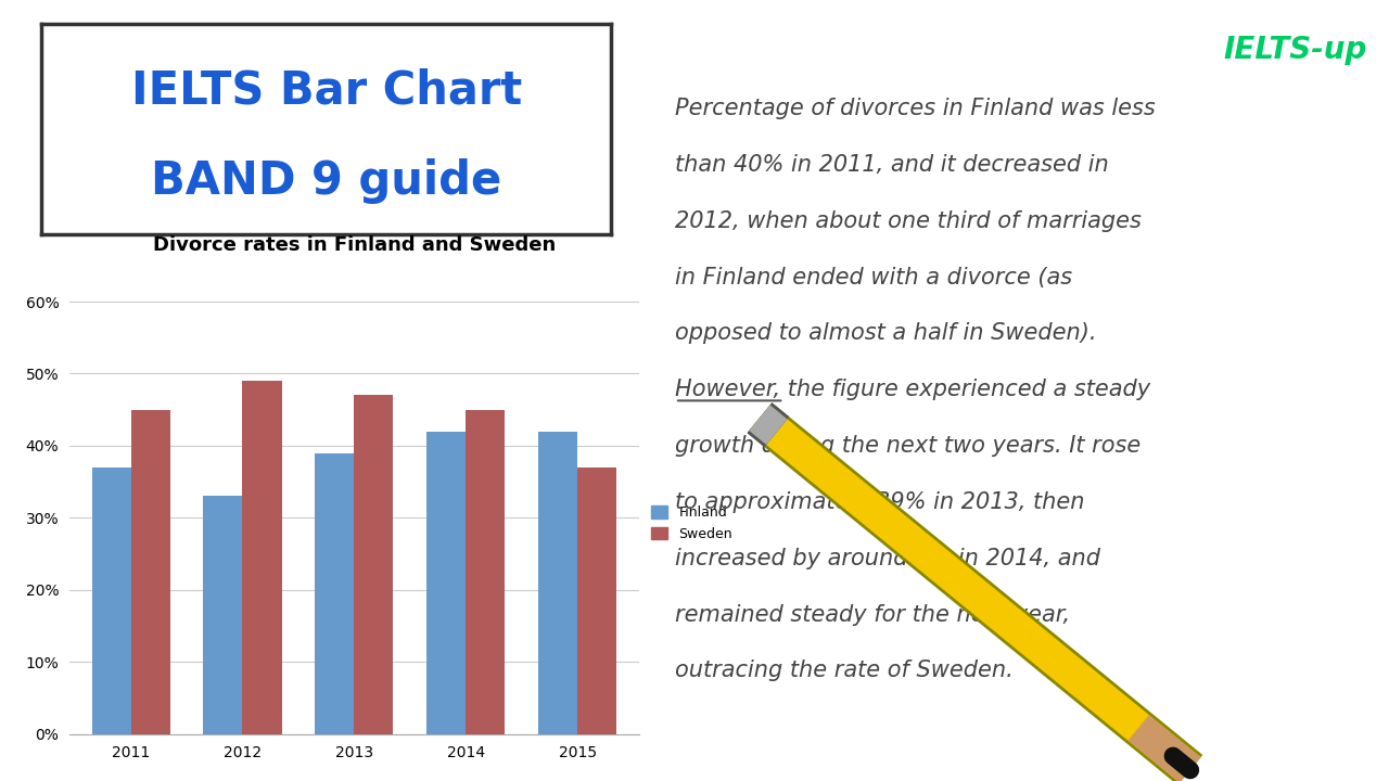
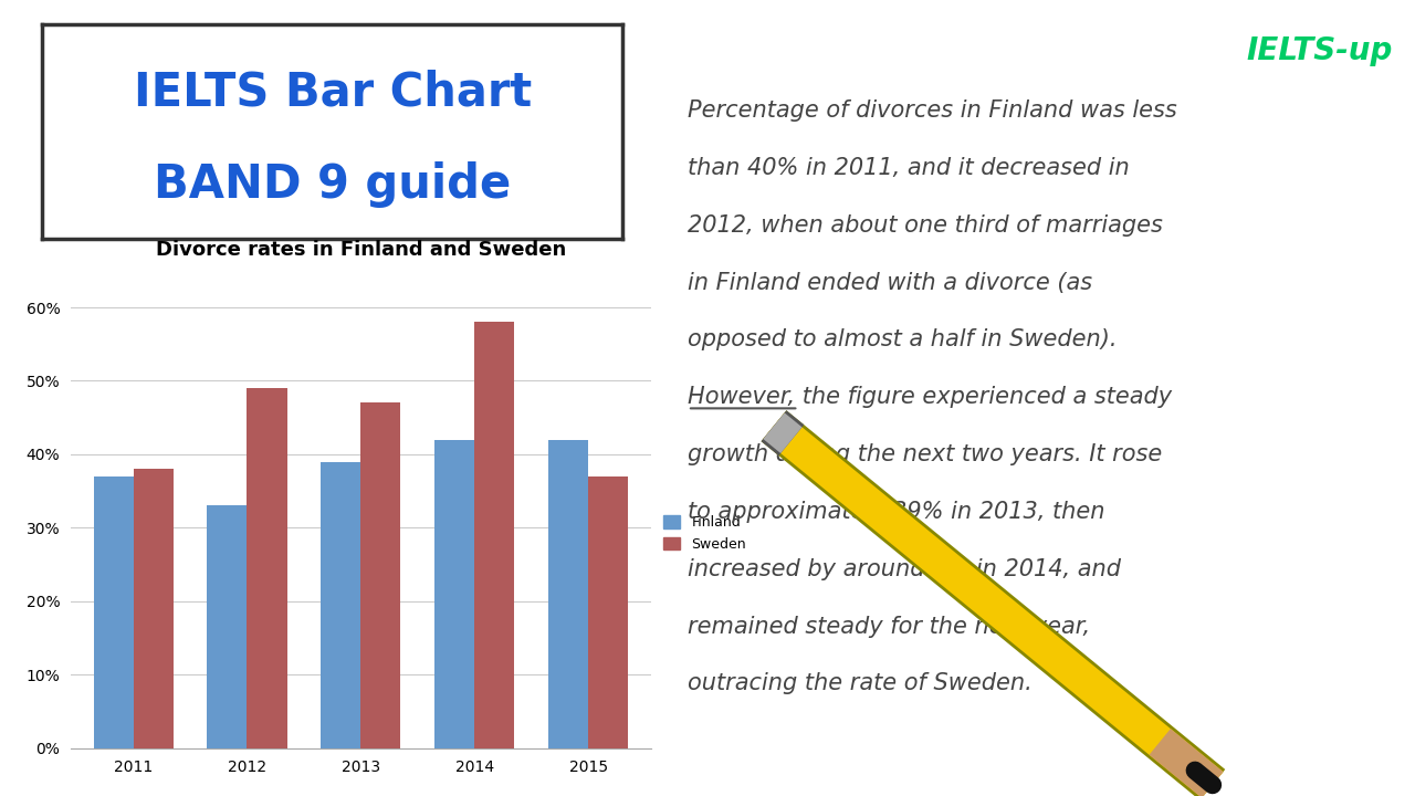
Sweden/2011: 45% -> 38%
Sweden/2014: 45% -> 58%
